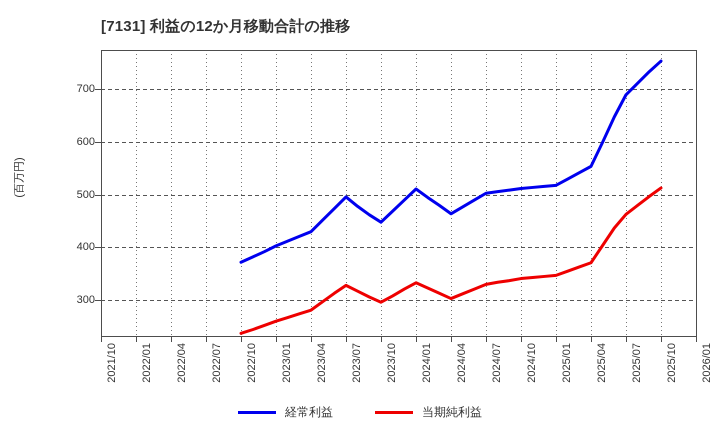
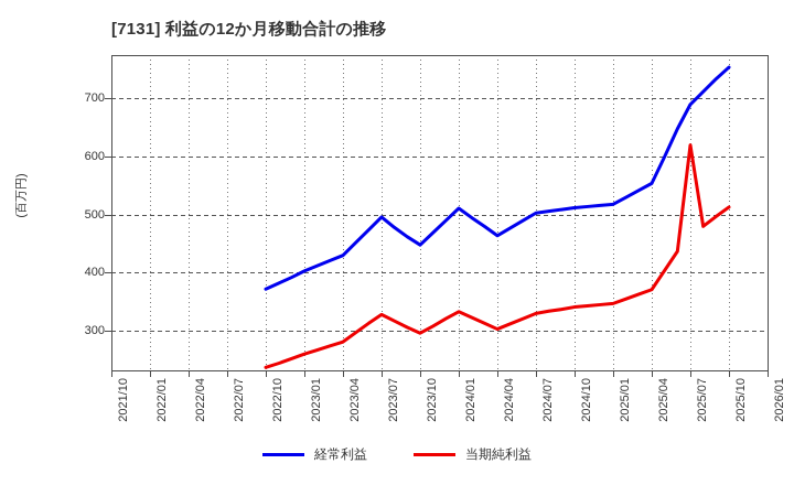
当期純利益/2025/07: 460 -> 620
